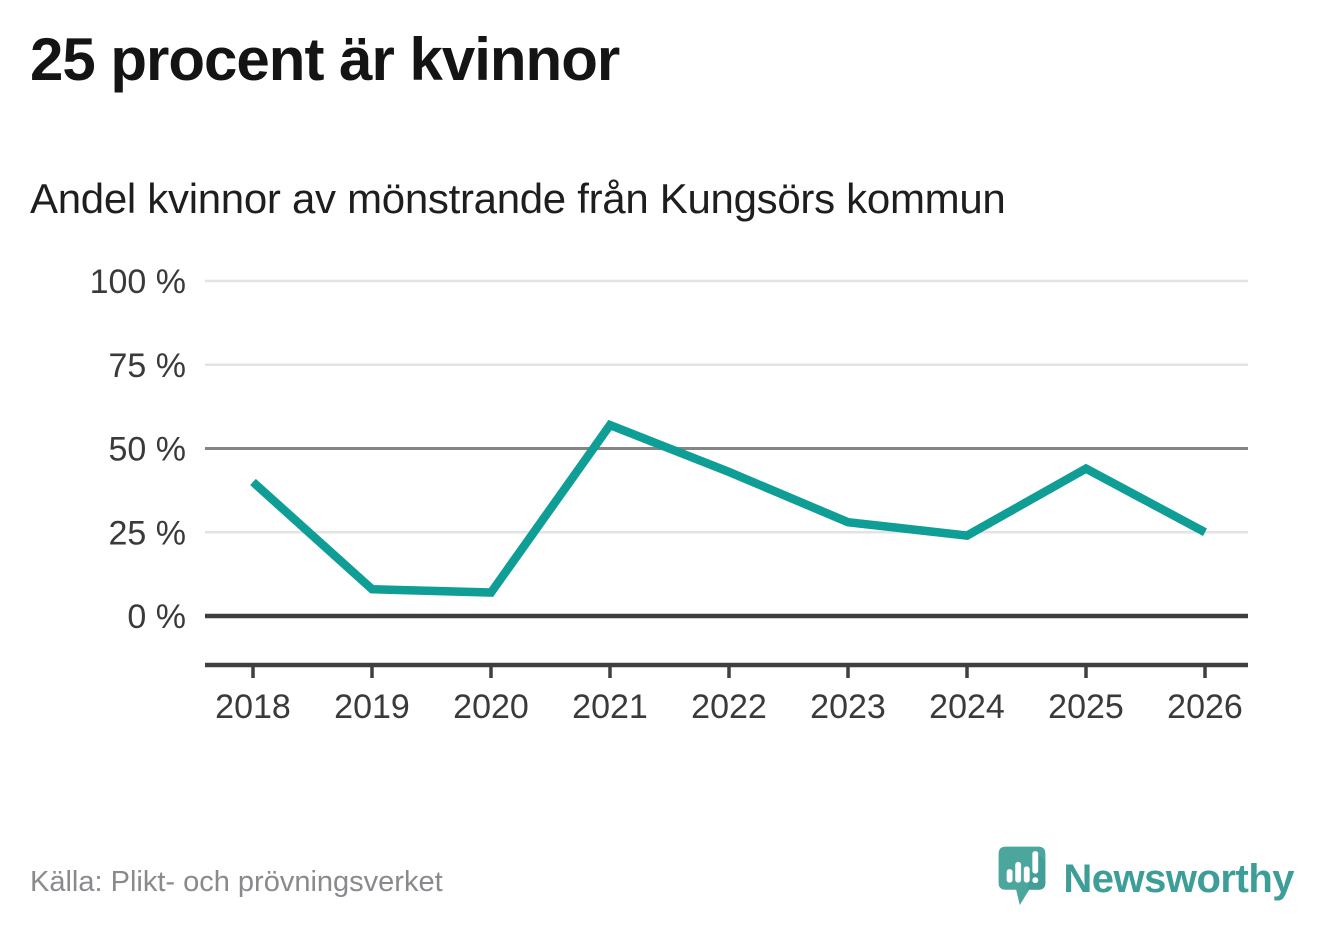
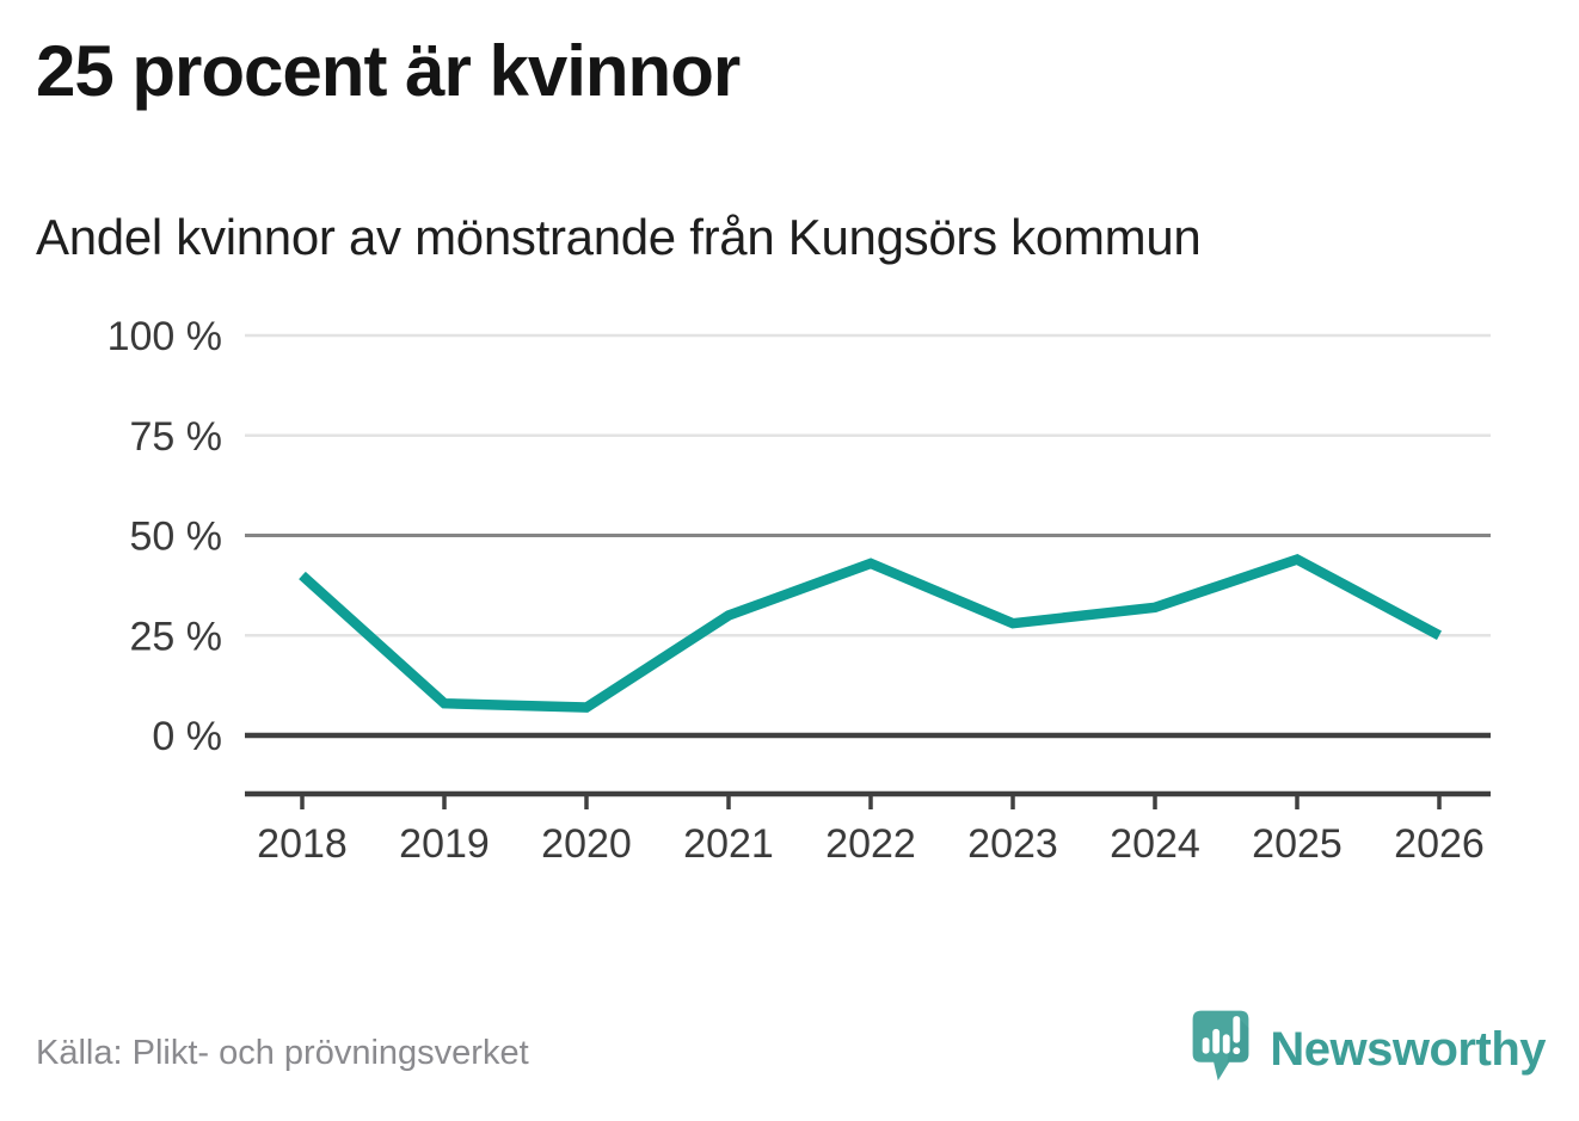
2021: 57% -> 30%
2024: 24% -> 32%
